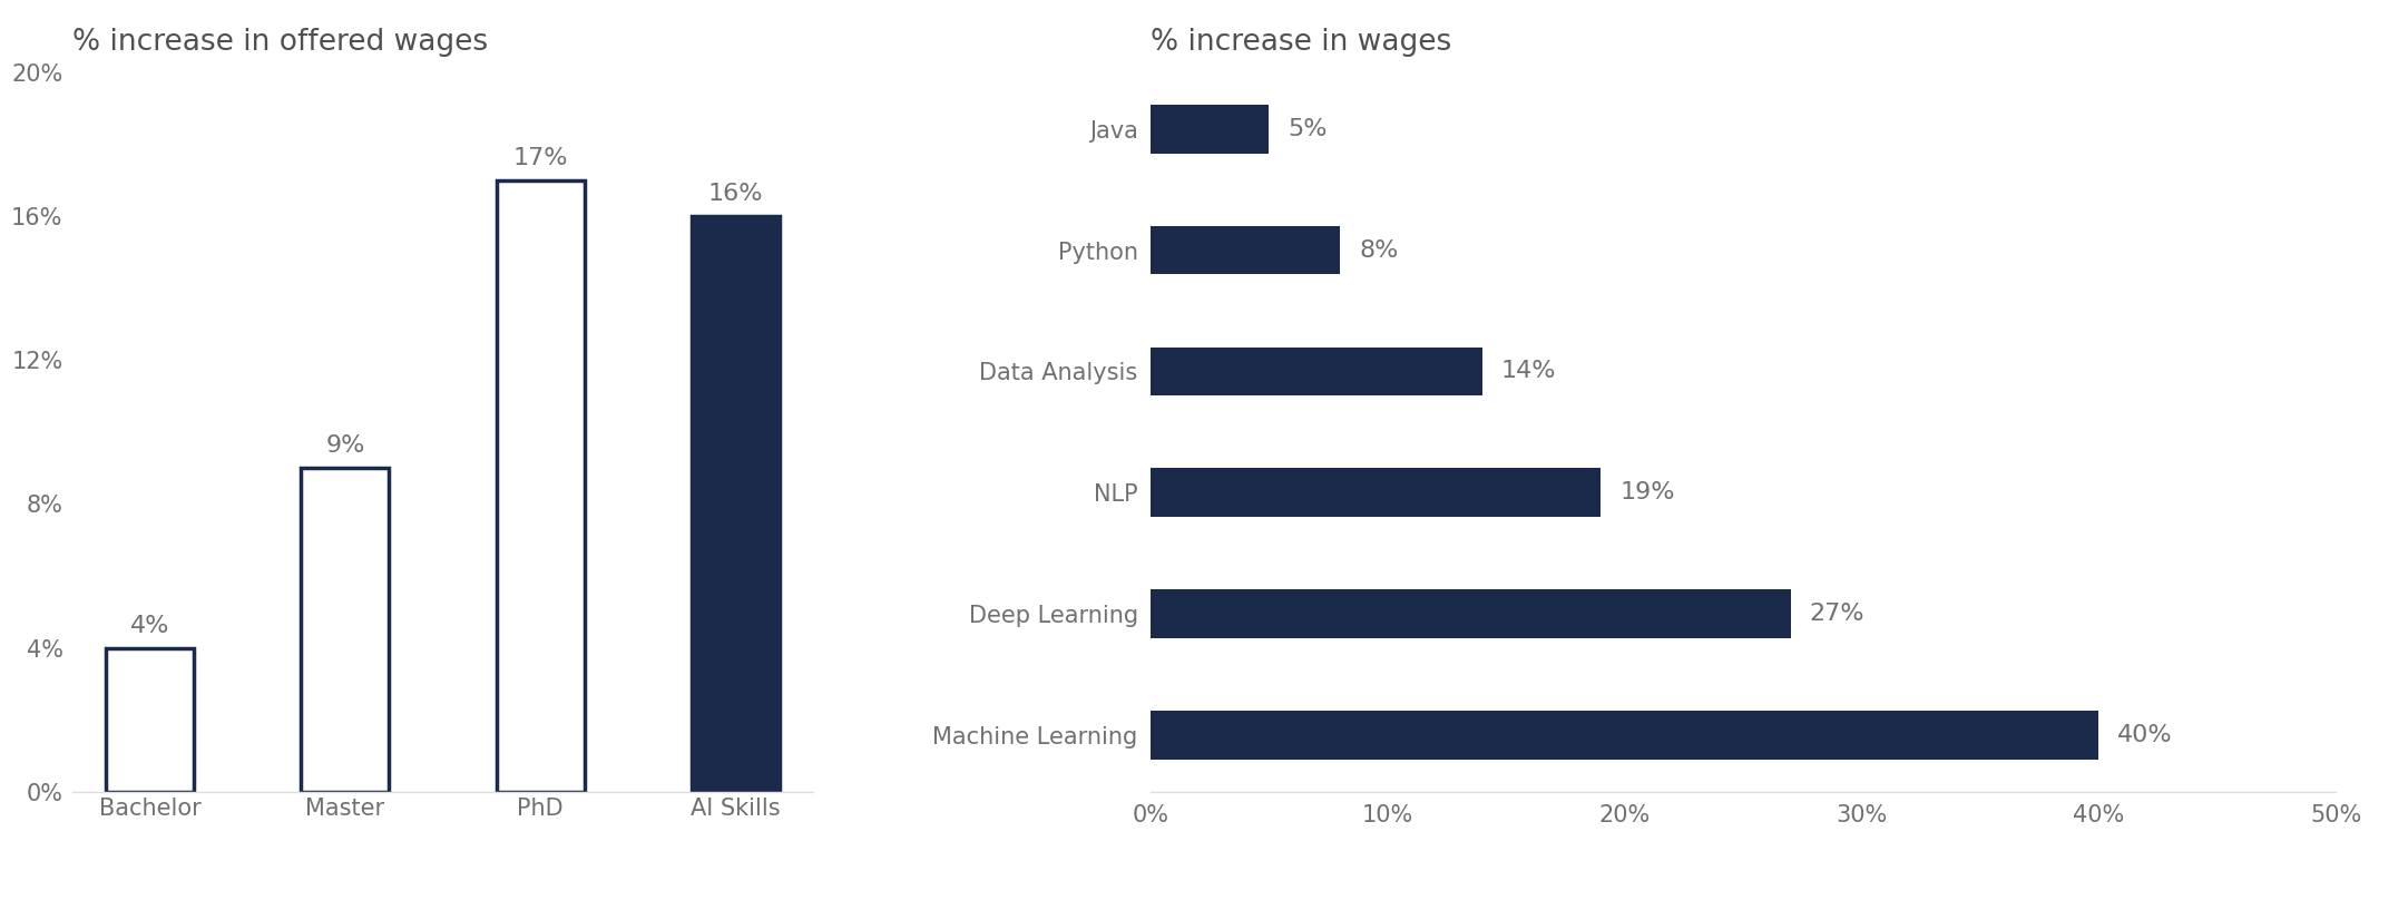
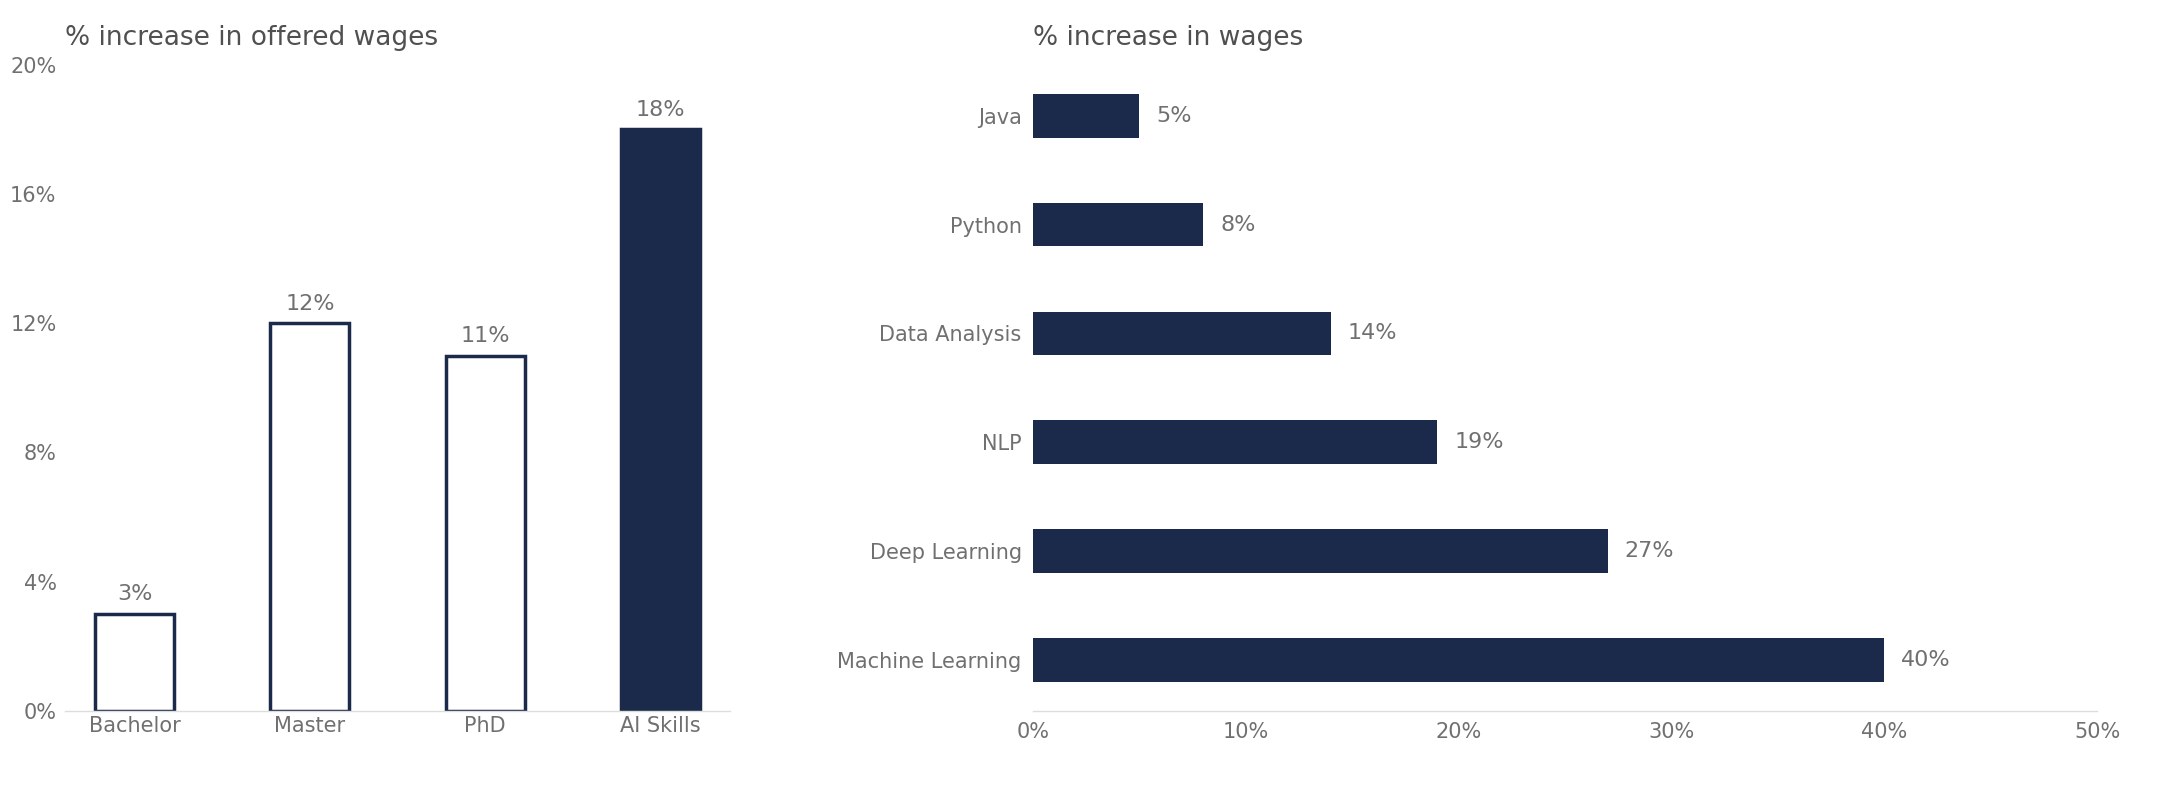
% increase in offered wages/Bachelor: 4% -> 3%
% increase in offered wages/Master: 9% -> 12%
% increase in offered wages/PhD: 17% -> 11%
% increase in offered wages/AI Skills: 16% -> 18%
